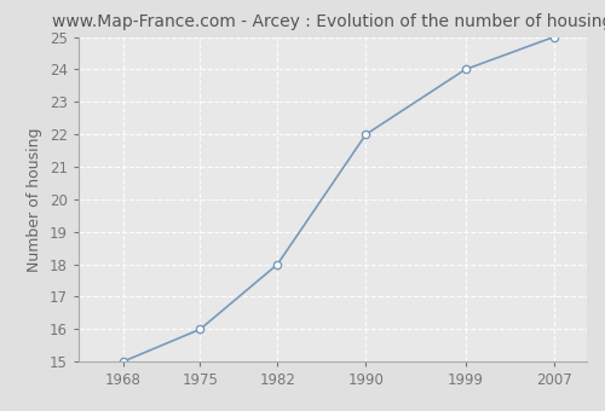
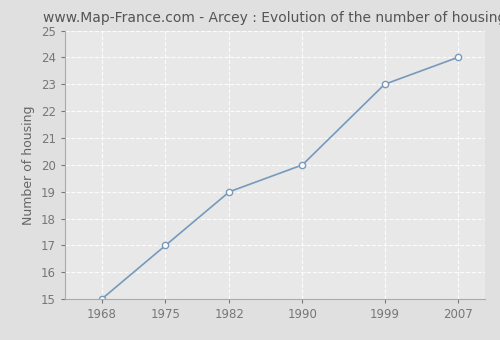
1975: 16 -> 17
1982: 18 -> 19
1990: 22 -> 20
1999: 24 -> 23
2007: 25 -> 24
